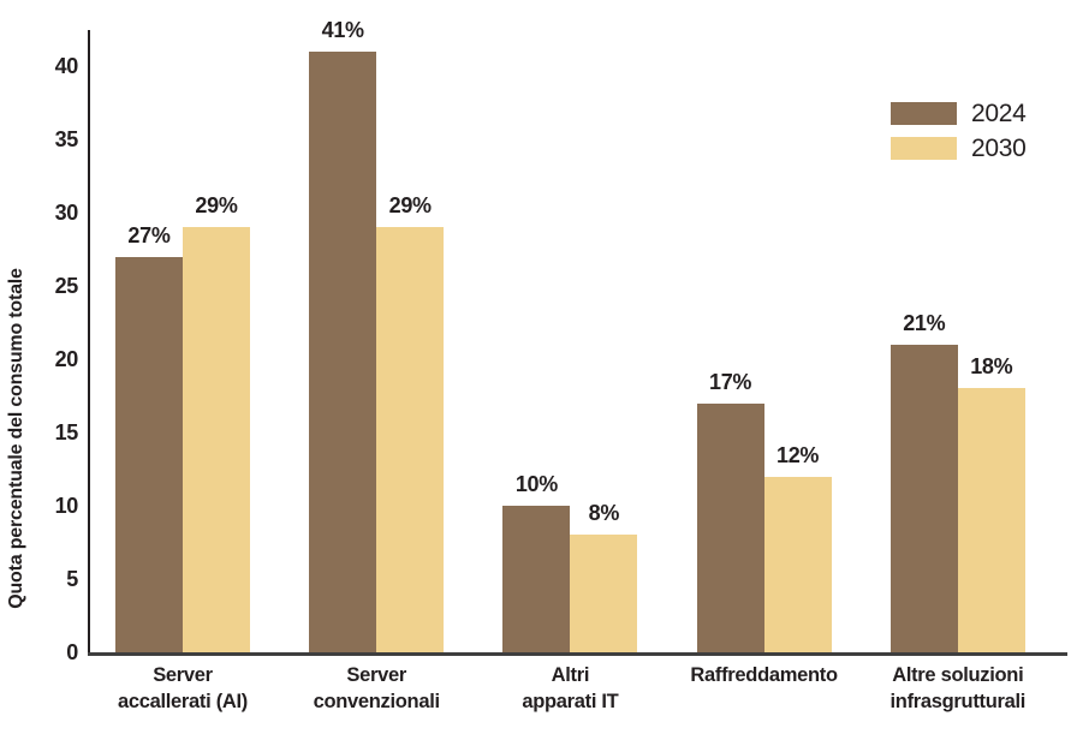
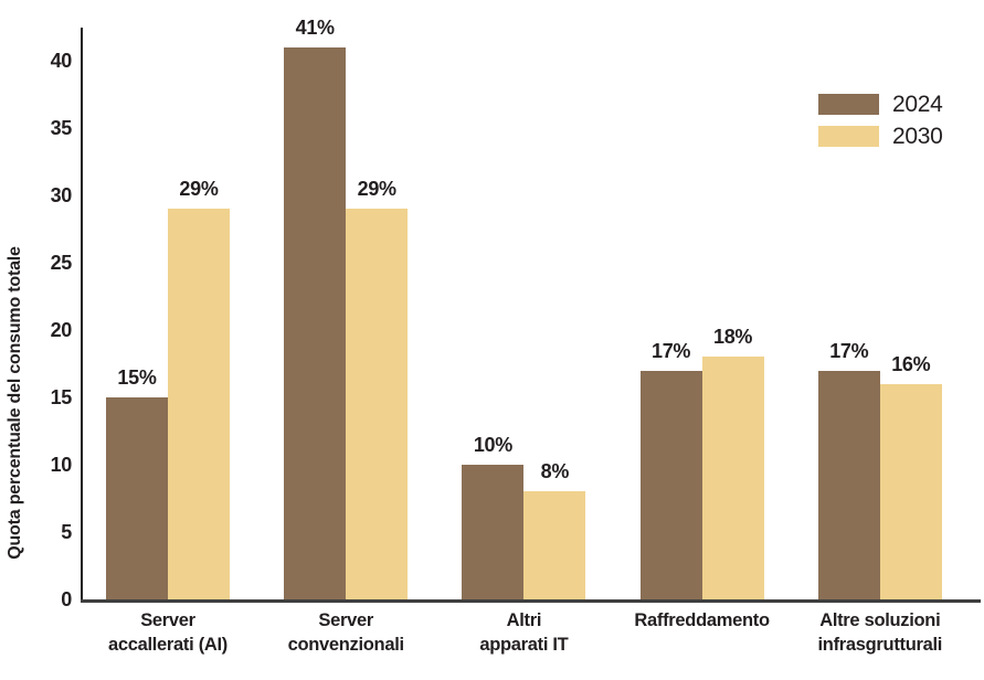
2024/Server accallerati (AI): 27% -> 15%
2030/Raffreddamento: 12% -> 18%
2024/Altre soluzioni infrasgrutturali: 21% -> 17%
2030/Altre soluzioni infrasgrutturali: 18% -> 16%
